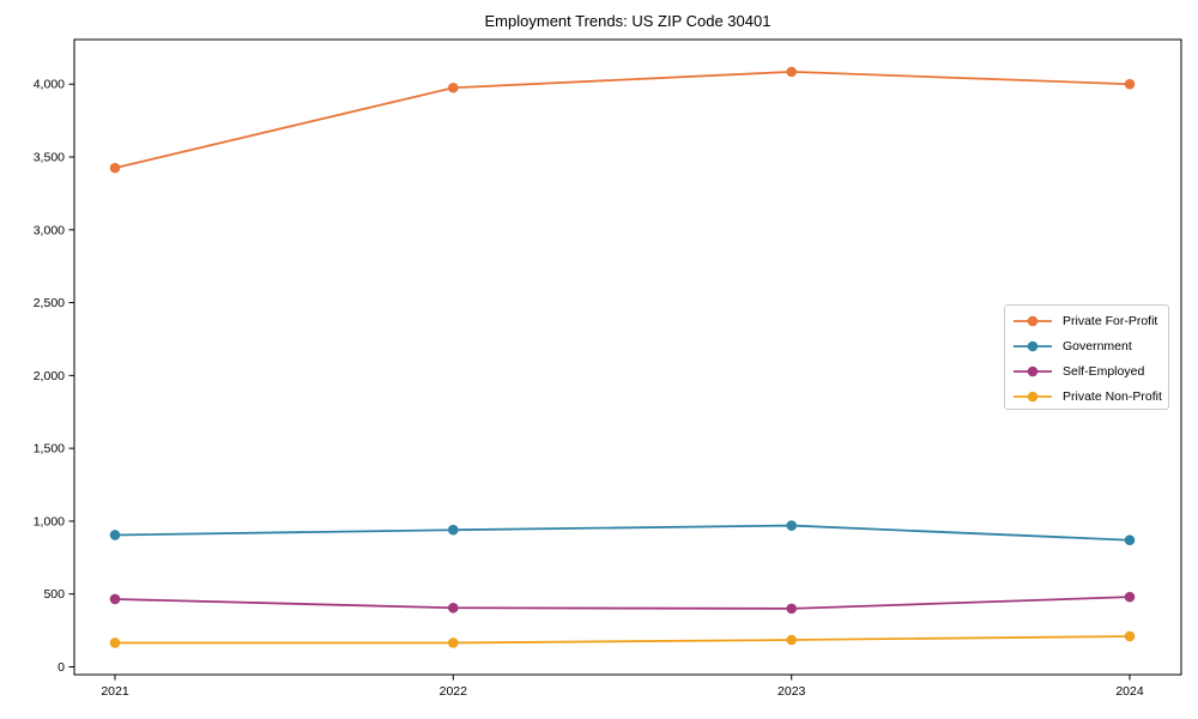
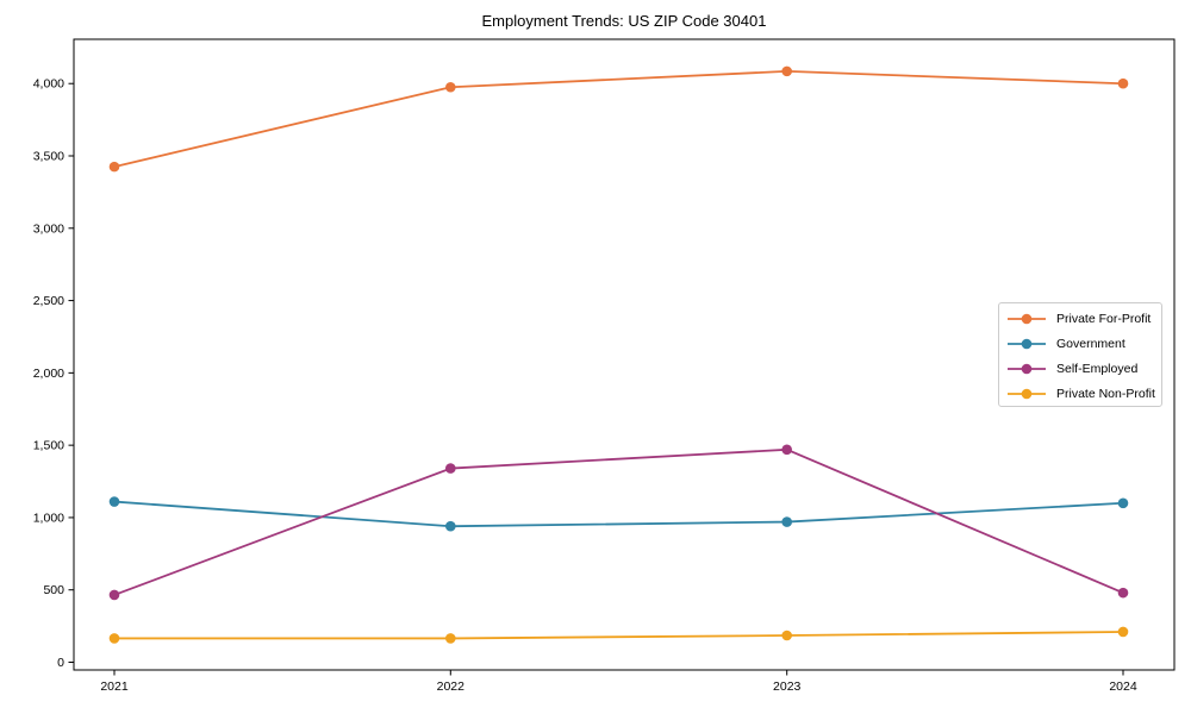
Government/2021: 900 -> 1110
Self-Employed/2022: 400 -> 1340
Self-Employed/2023: 400 -> 1470
Government/2024: 870 -> 1100
